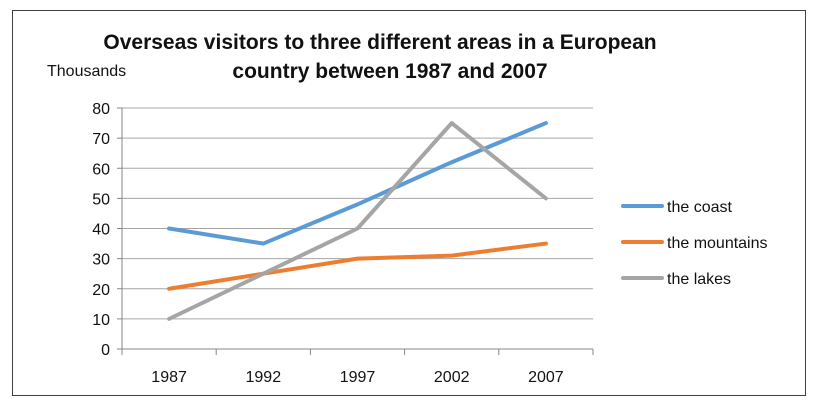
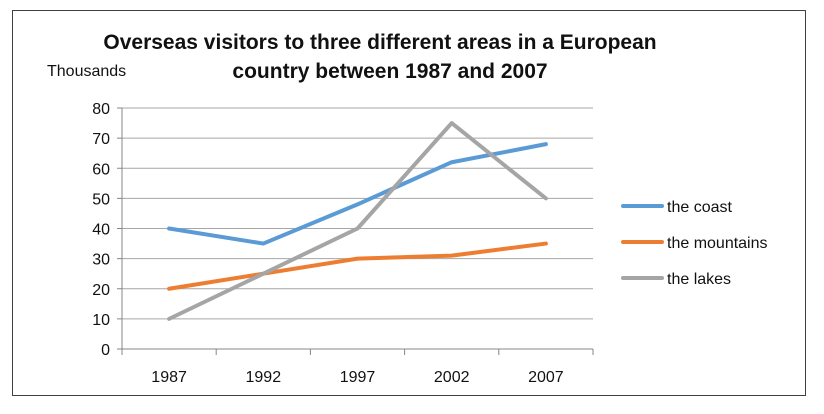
the coast/2007: 75 -> 68
